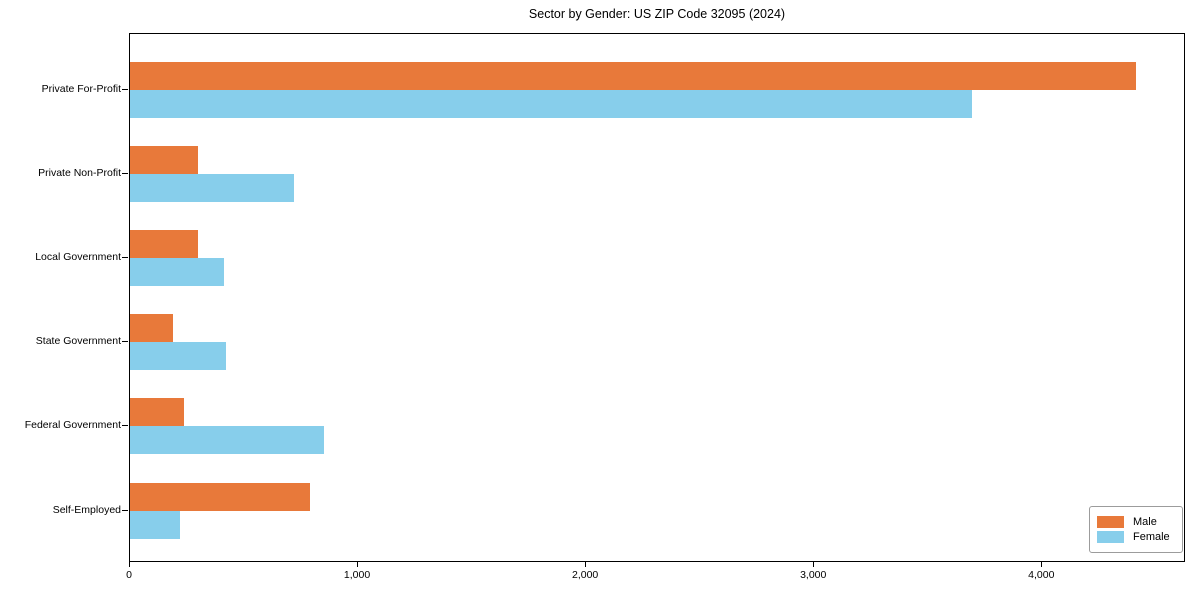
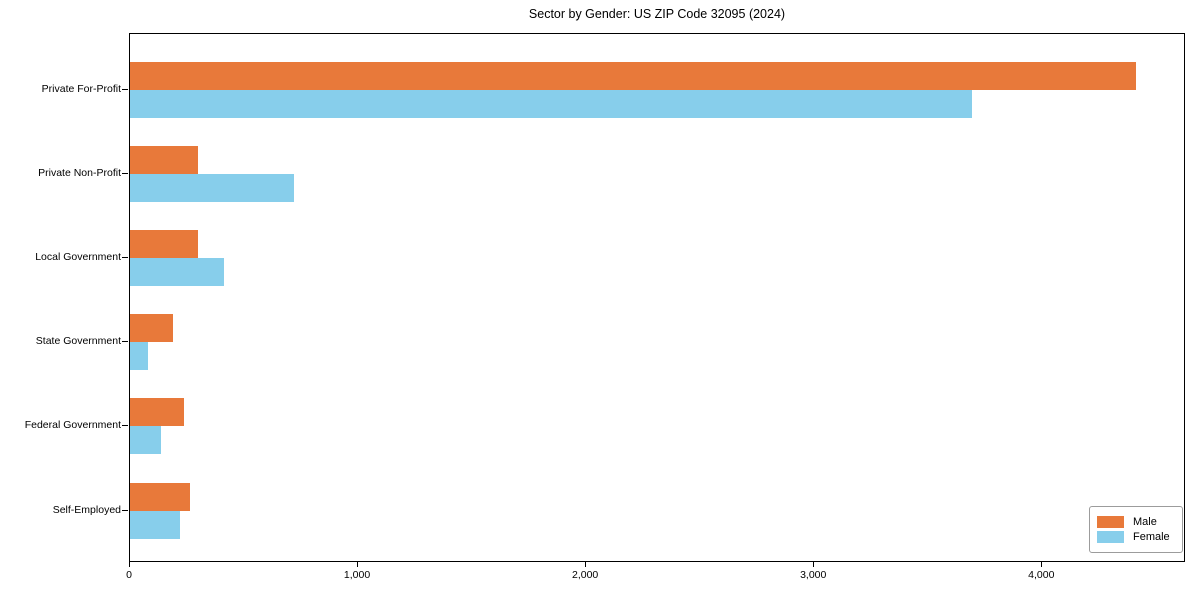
Female/State Government: 420 -> 80
Female/Federal Government: 850 -> 140
Male/Self-Employed: 790 -> 260
